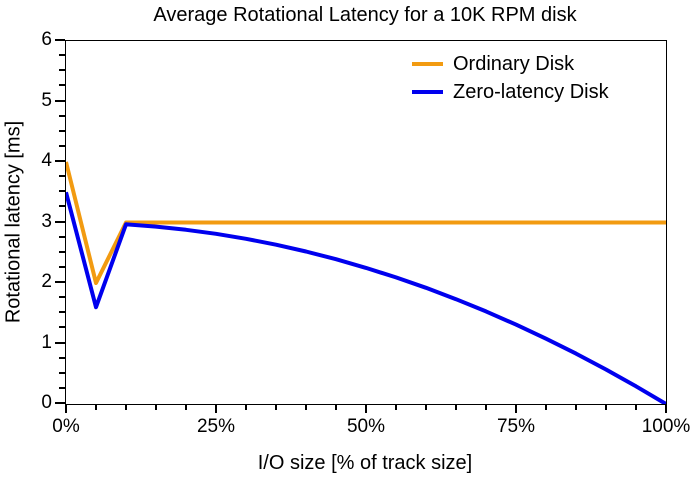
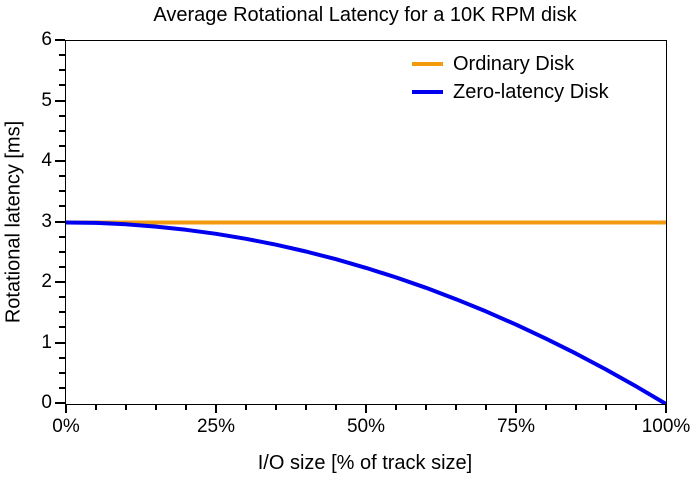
Ordinary Disk/0: 4 -> 3
Zero-latency Disk/0: 3.5 -> 3.0
Ordinary Disk/5: 2 -> 3
Zero-latency Disk/5: 1.6 -> 3.0
